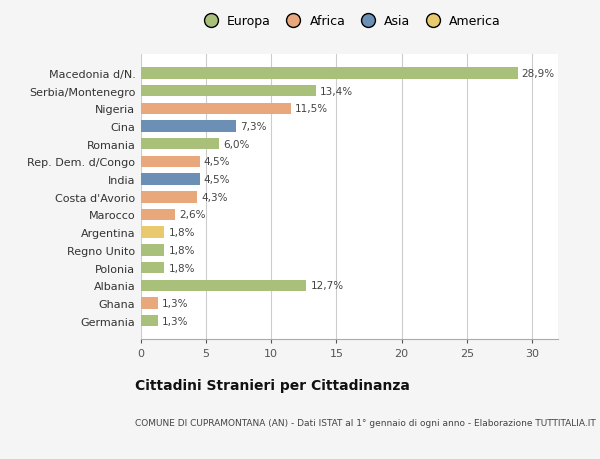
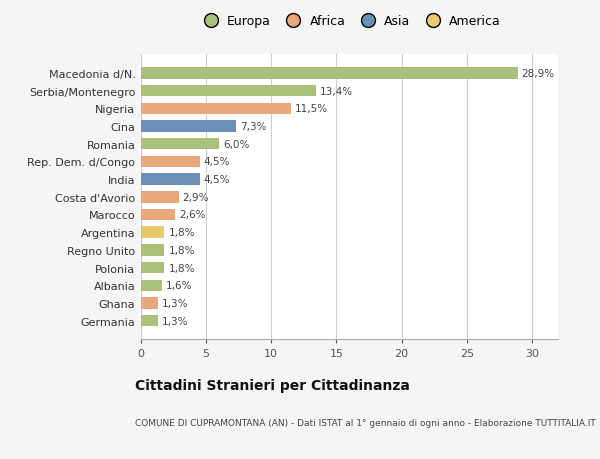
Costa d'Avorio: 4,3% -> 2,9%
Albania: 12,7% -> 1,6%
